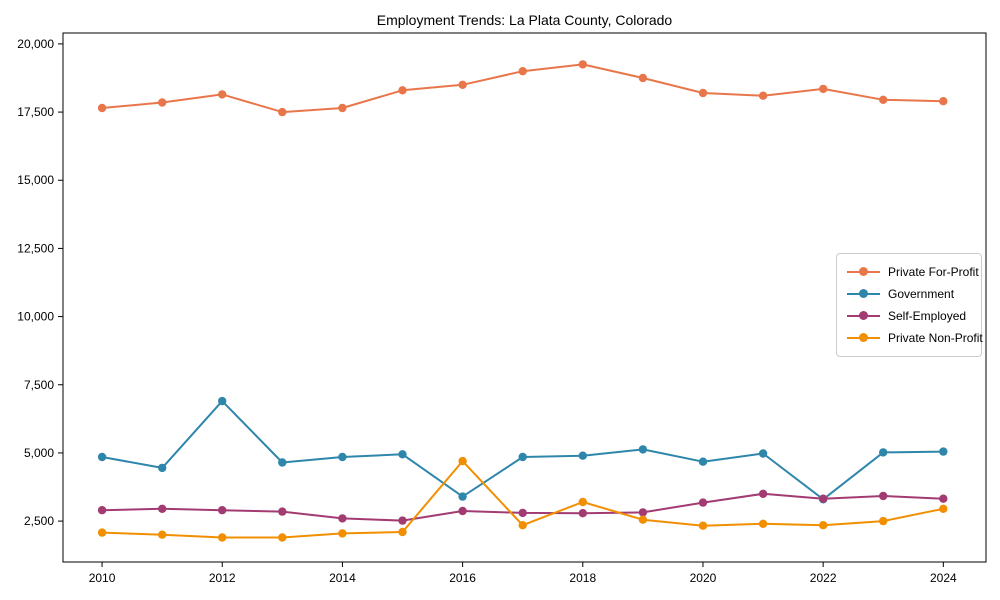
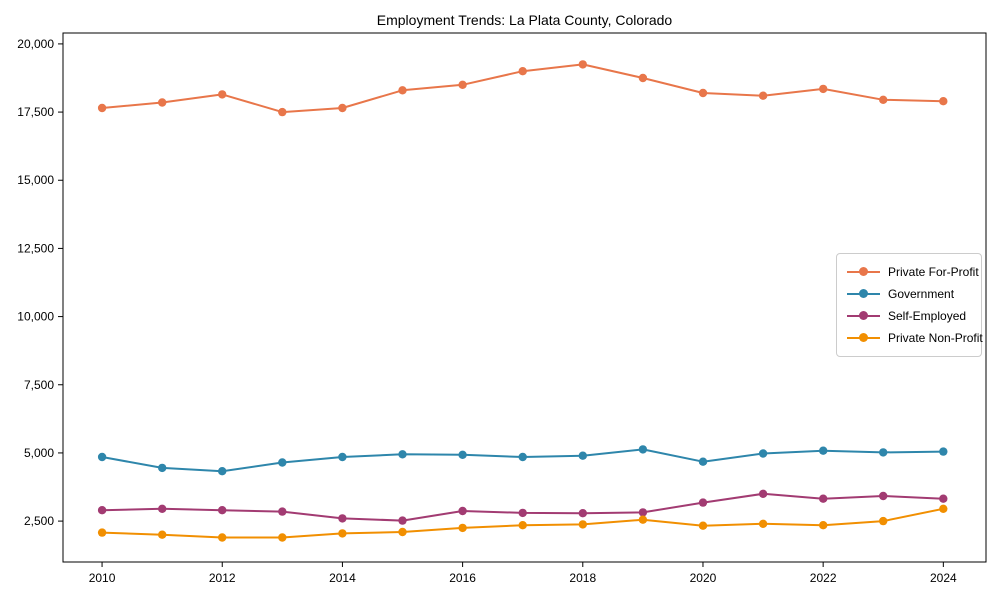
Government/2012: 6900 -> 4300
Government/2016: 3400 -> 4900
Private Non-Profit/2016: 4700 -> 2200
Private Non-Profit/2018: 3200 -> 2400
Government/2022: 3300 -> 5100
